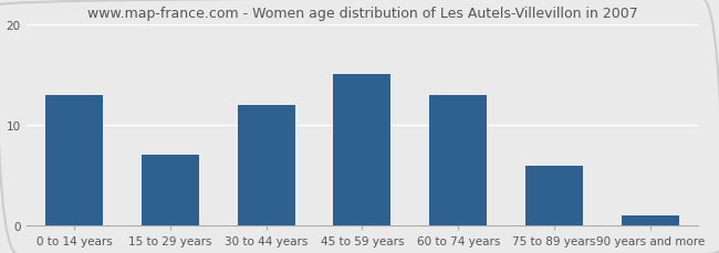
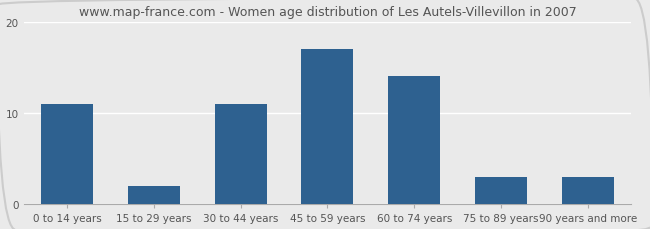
0 to 14 years: 13 -> 11
15 to 29 years: 7 -> 2
30 to 44 years: 12 -> 11
45 to 59 years: 15 -> 17
60 to 74 years: 13 -> 14
75 to 89 years: 6 -> 3
90 years and more: 1 -> 3
